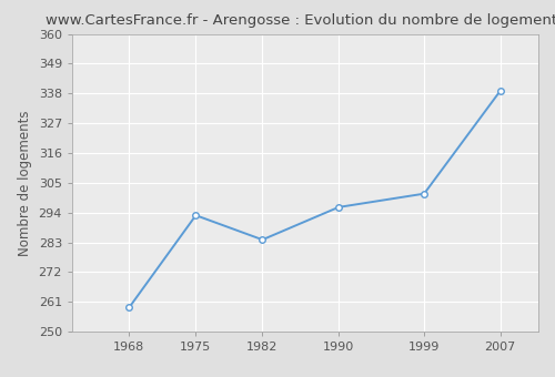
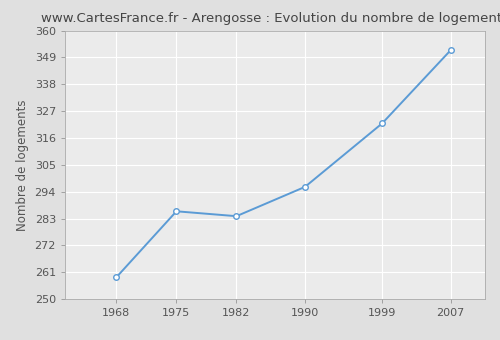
1975: 293 -> 286
1999: 301 -> 322
2007: 339 -> 352
